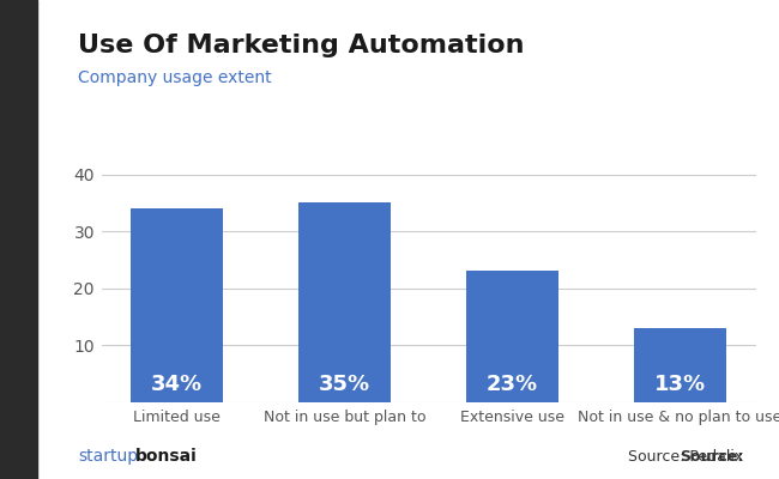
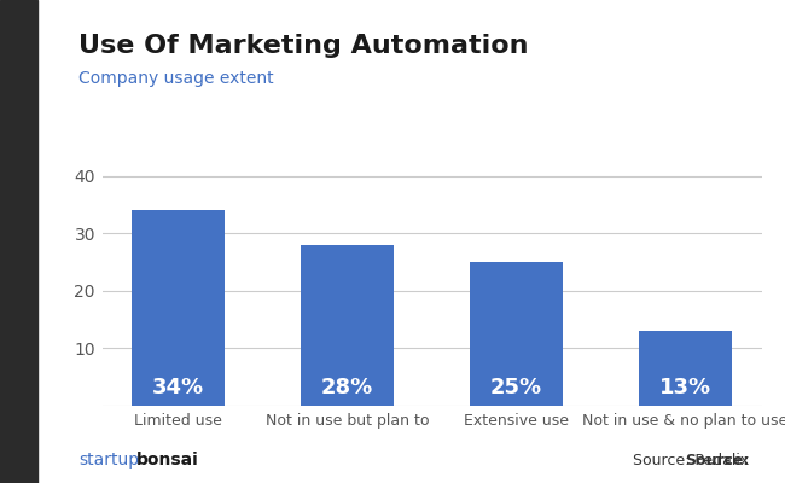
Not in use but plan to: 35% -> 28%
Extensive use: 23% -> 25%
